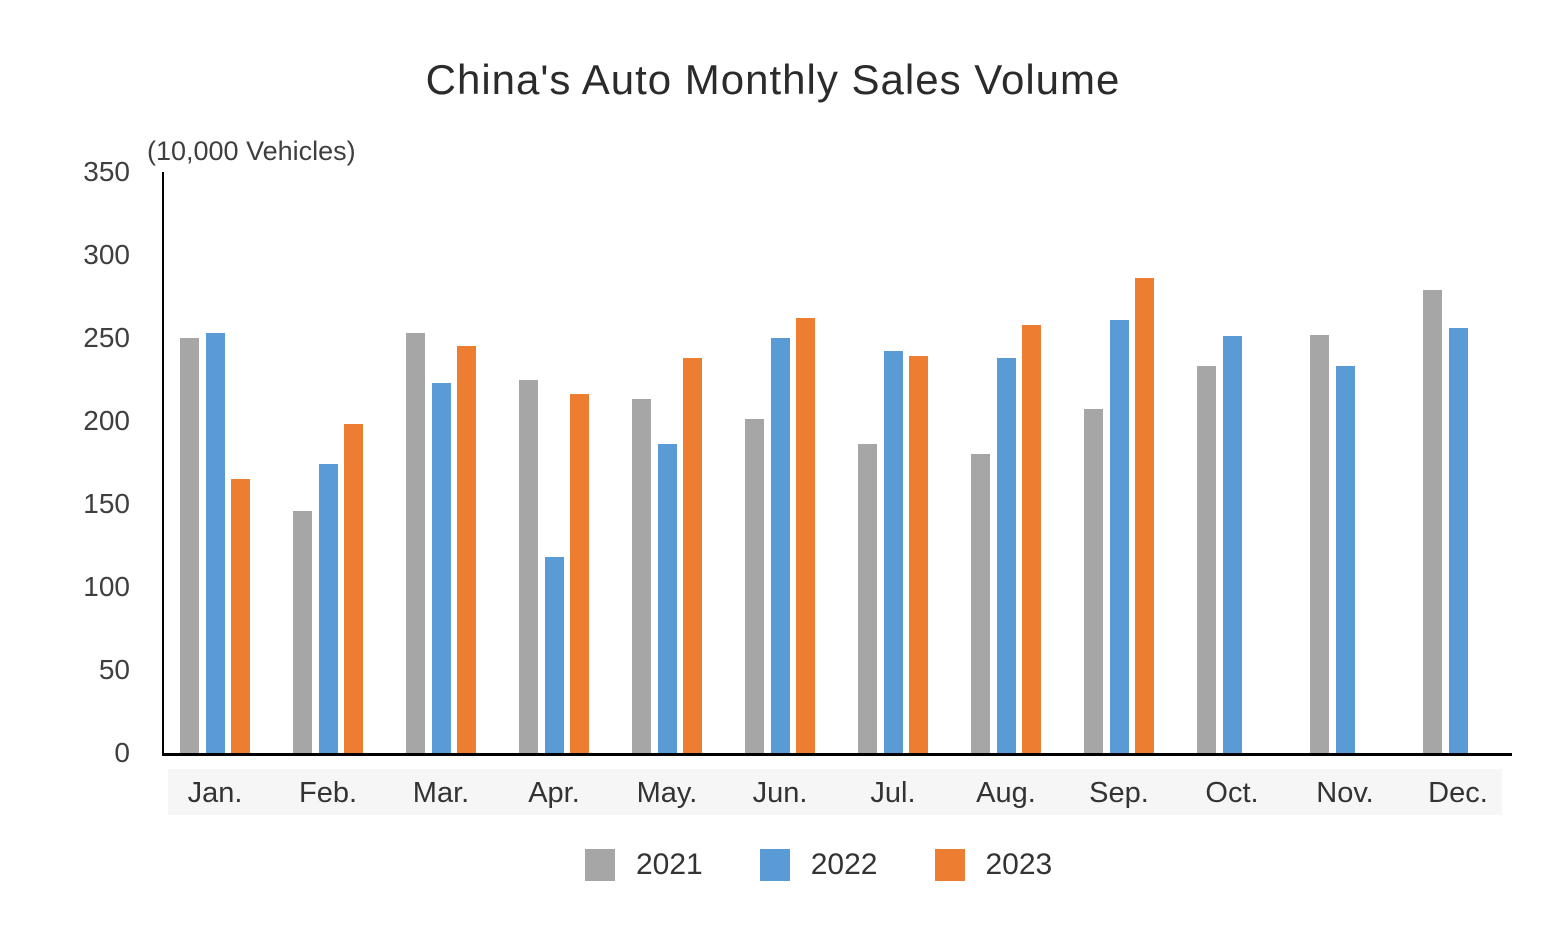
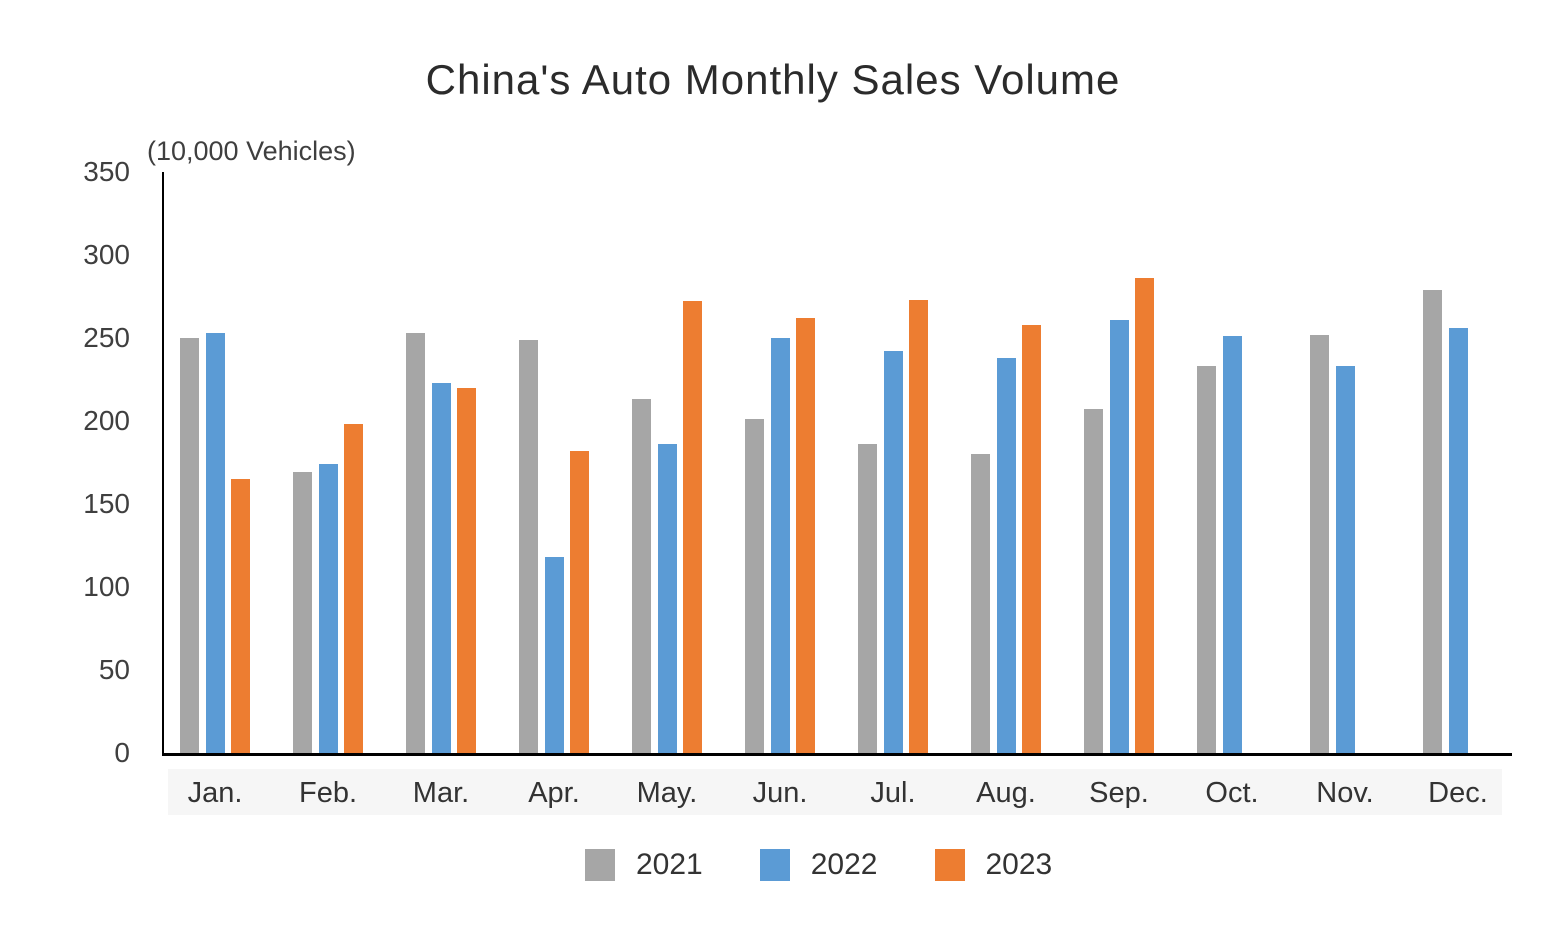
2021/Feb.: 146 -> 169
2023/Mar.: 245 -> 220
2021/Apr.: 225 -> 249
2023/Apr.: 216 -> 182
2023/May.: 238 -> 272
2023/Jul.: 239 -> 273
